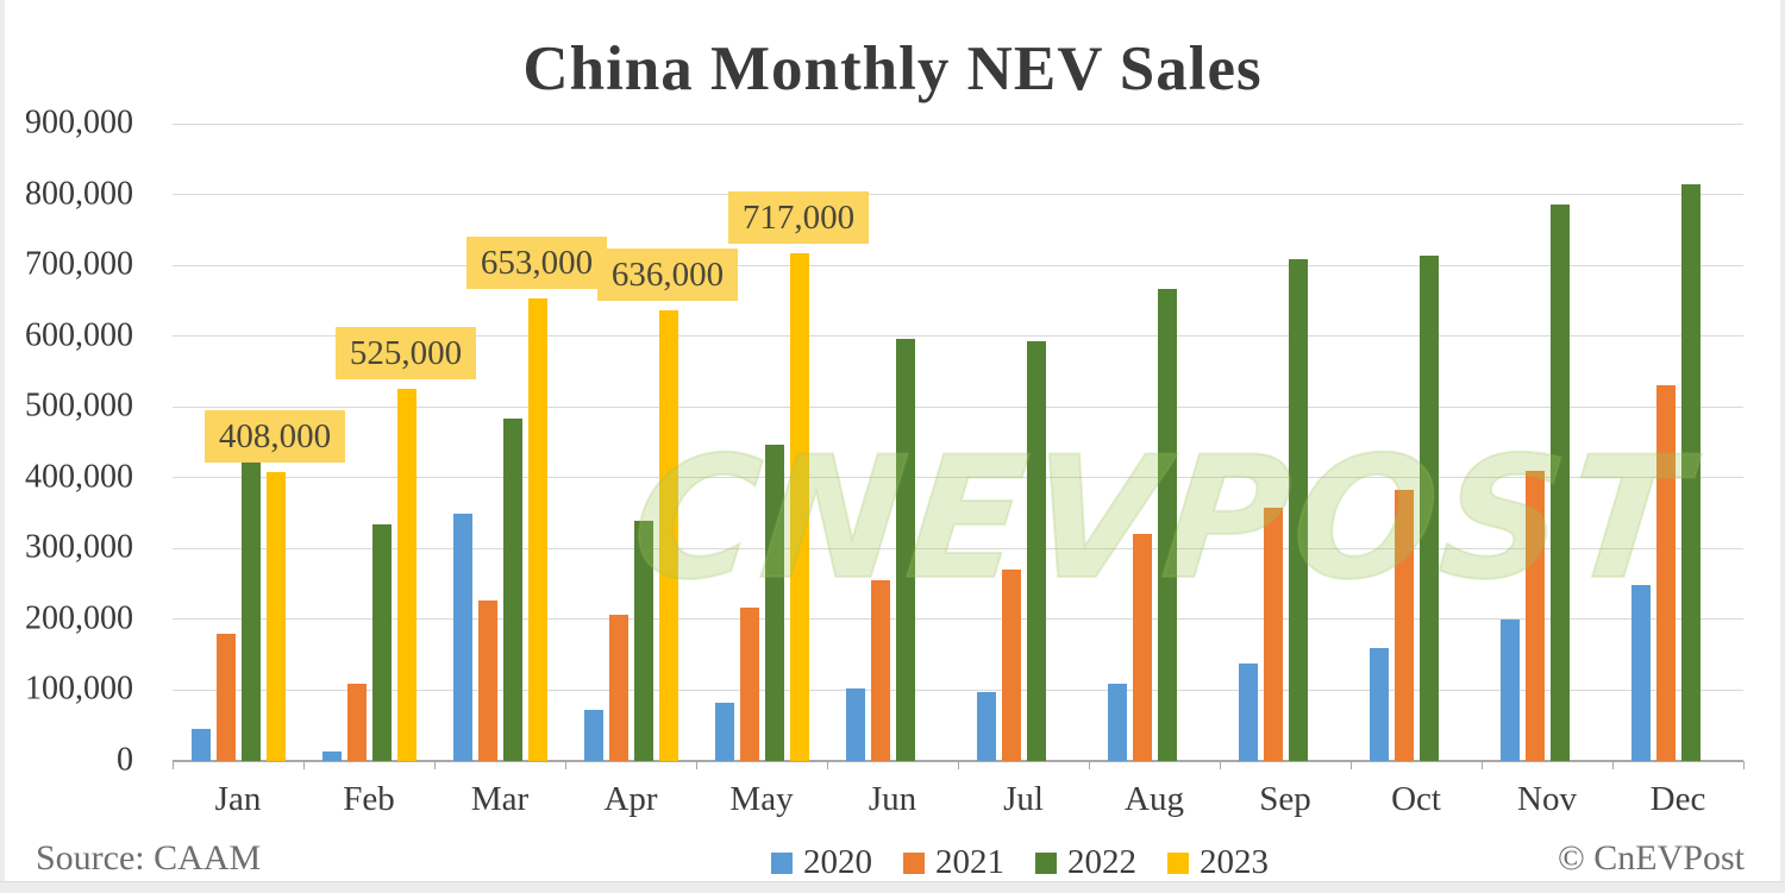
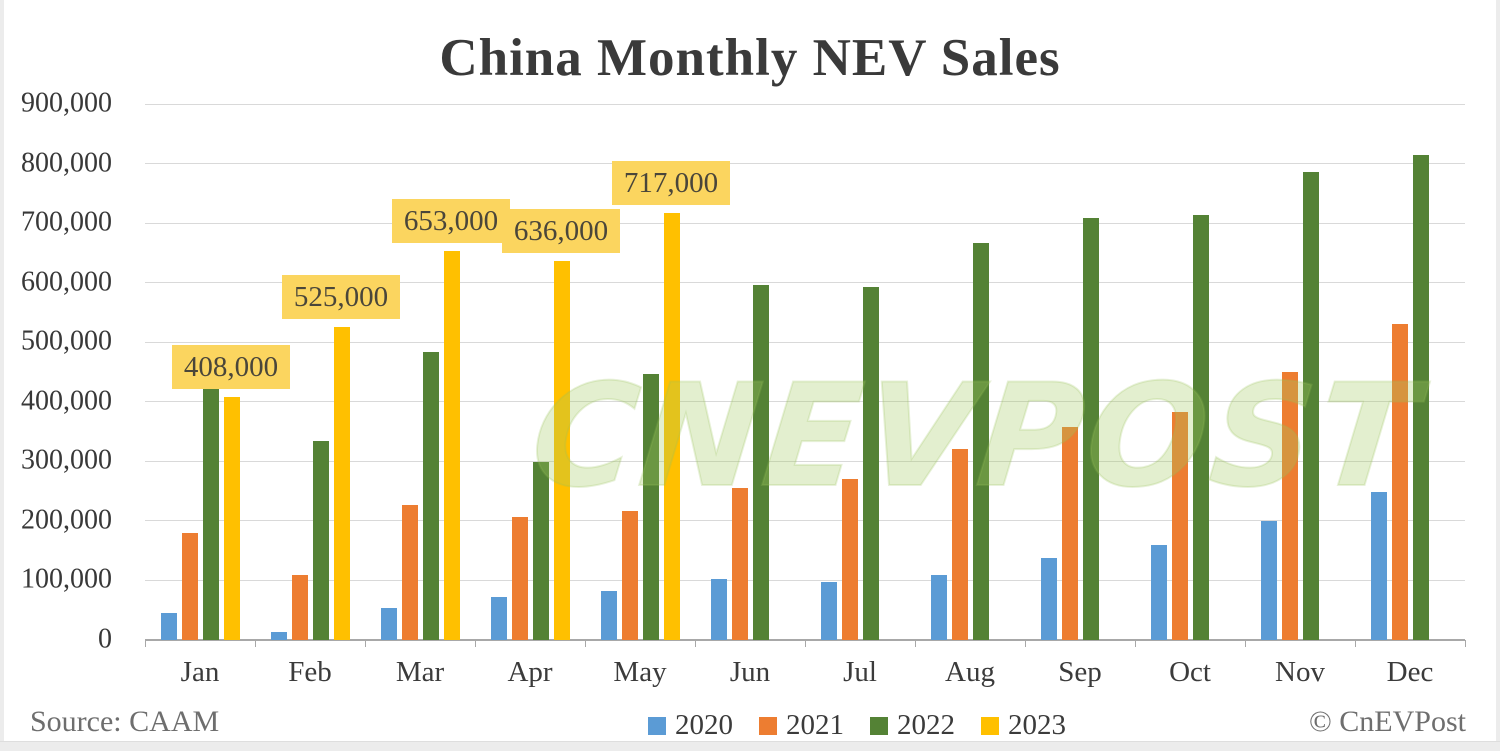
2020/Mar: 350000 -> 50000
2022/Apr: 340000 -> 300000
2021/Nov: 410000 -> 450000
